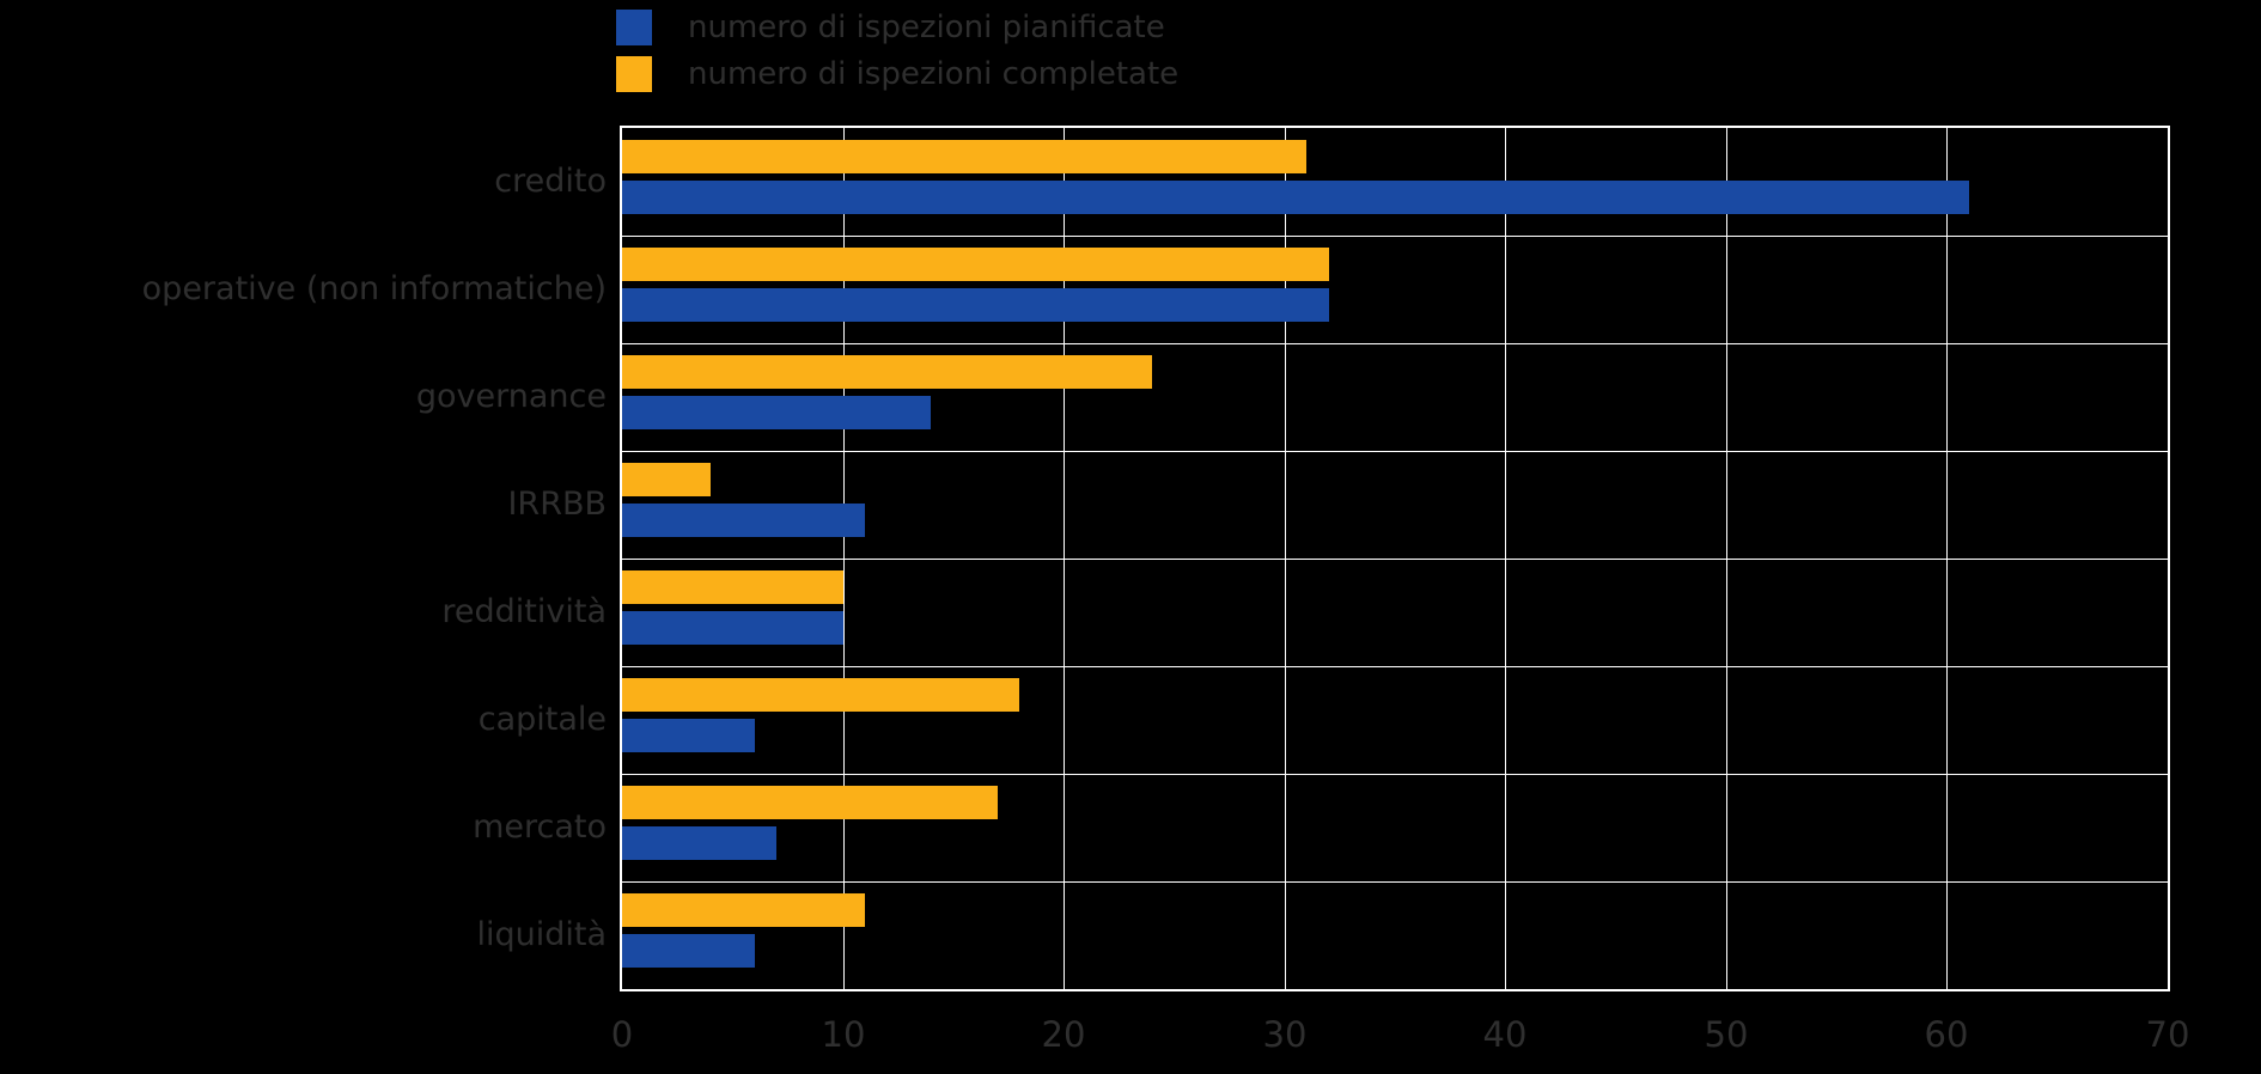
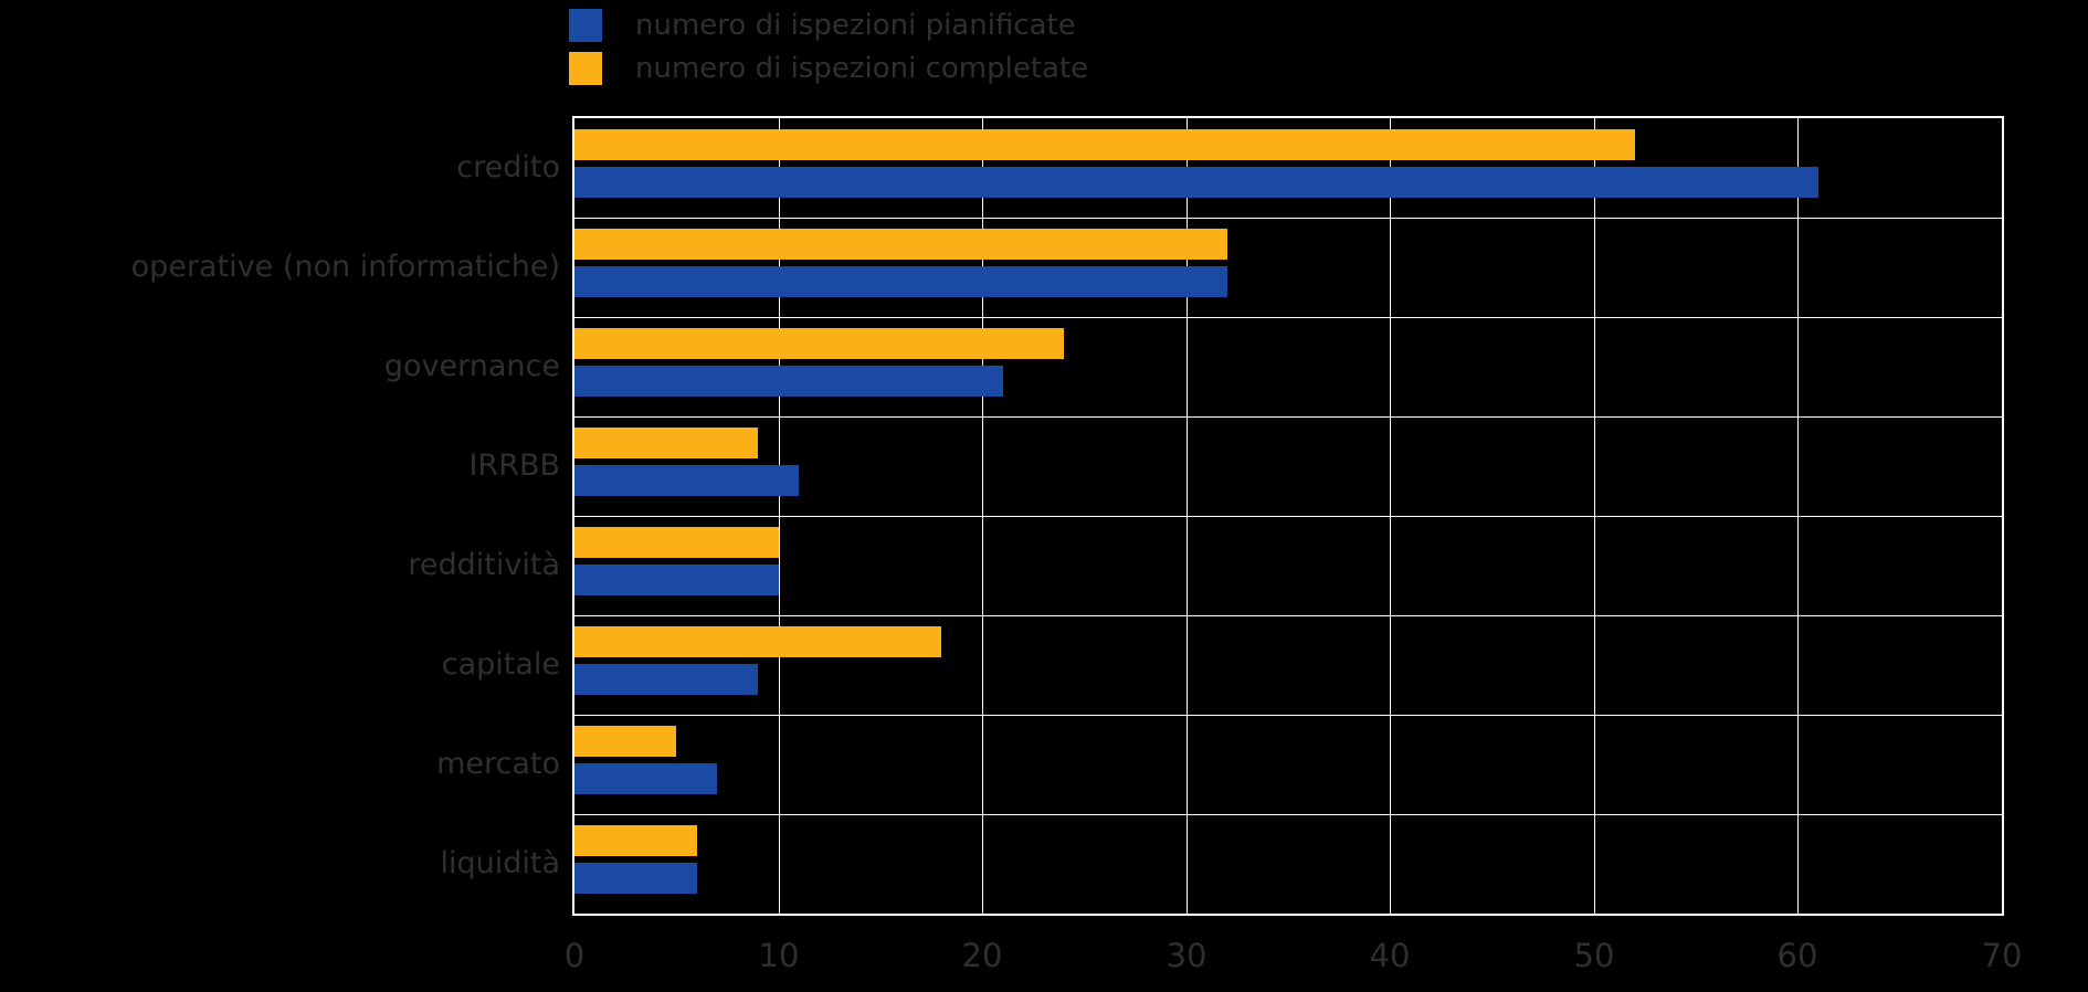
numero di ispezioni completate/credito: 31 -> 52
numero di ispezioni pianificate/governance: 14 -> 21
numero di ispezioni completate/IRRBB: 4 -> 9
numero di ispezioni pianificate/capitale: 6 -> 9
numero di ispezioni completate/mercato: 17 -> 5
numero di ispezioni completate/liquidità: 11 -> 6
